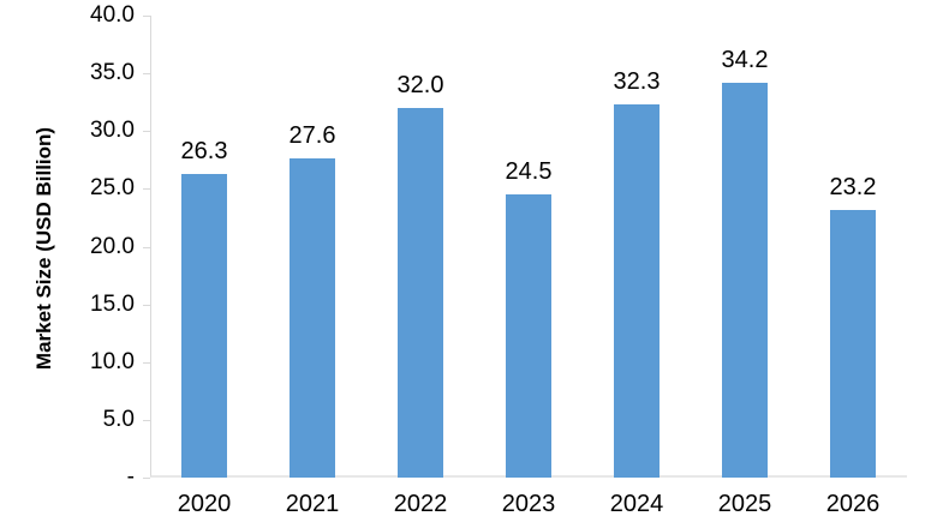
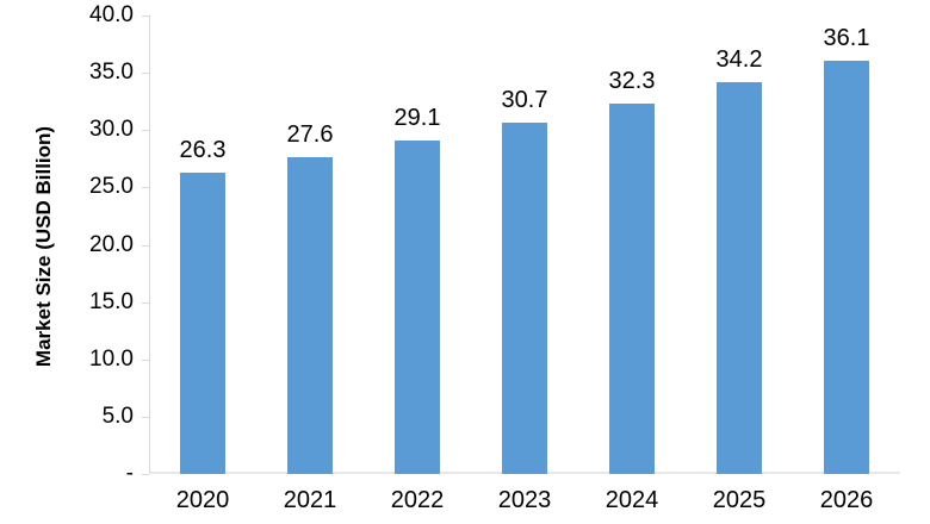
2022: 32.0 -> 29.1
2023: 24.5 -> 30.7
2026: 23.2 -> 36.1
